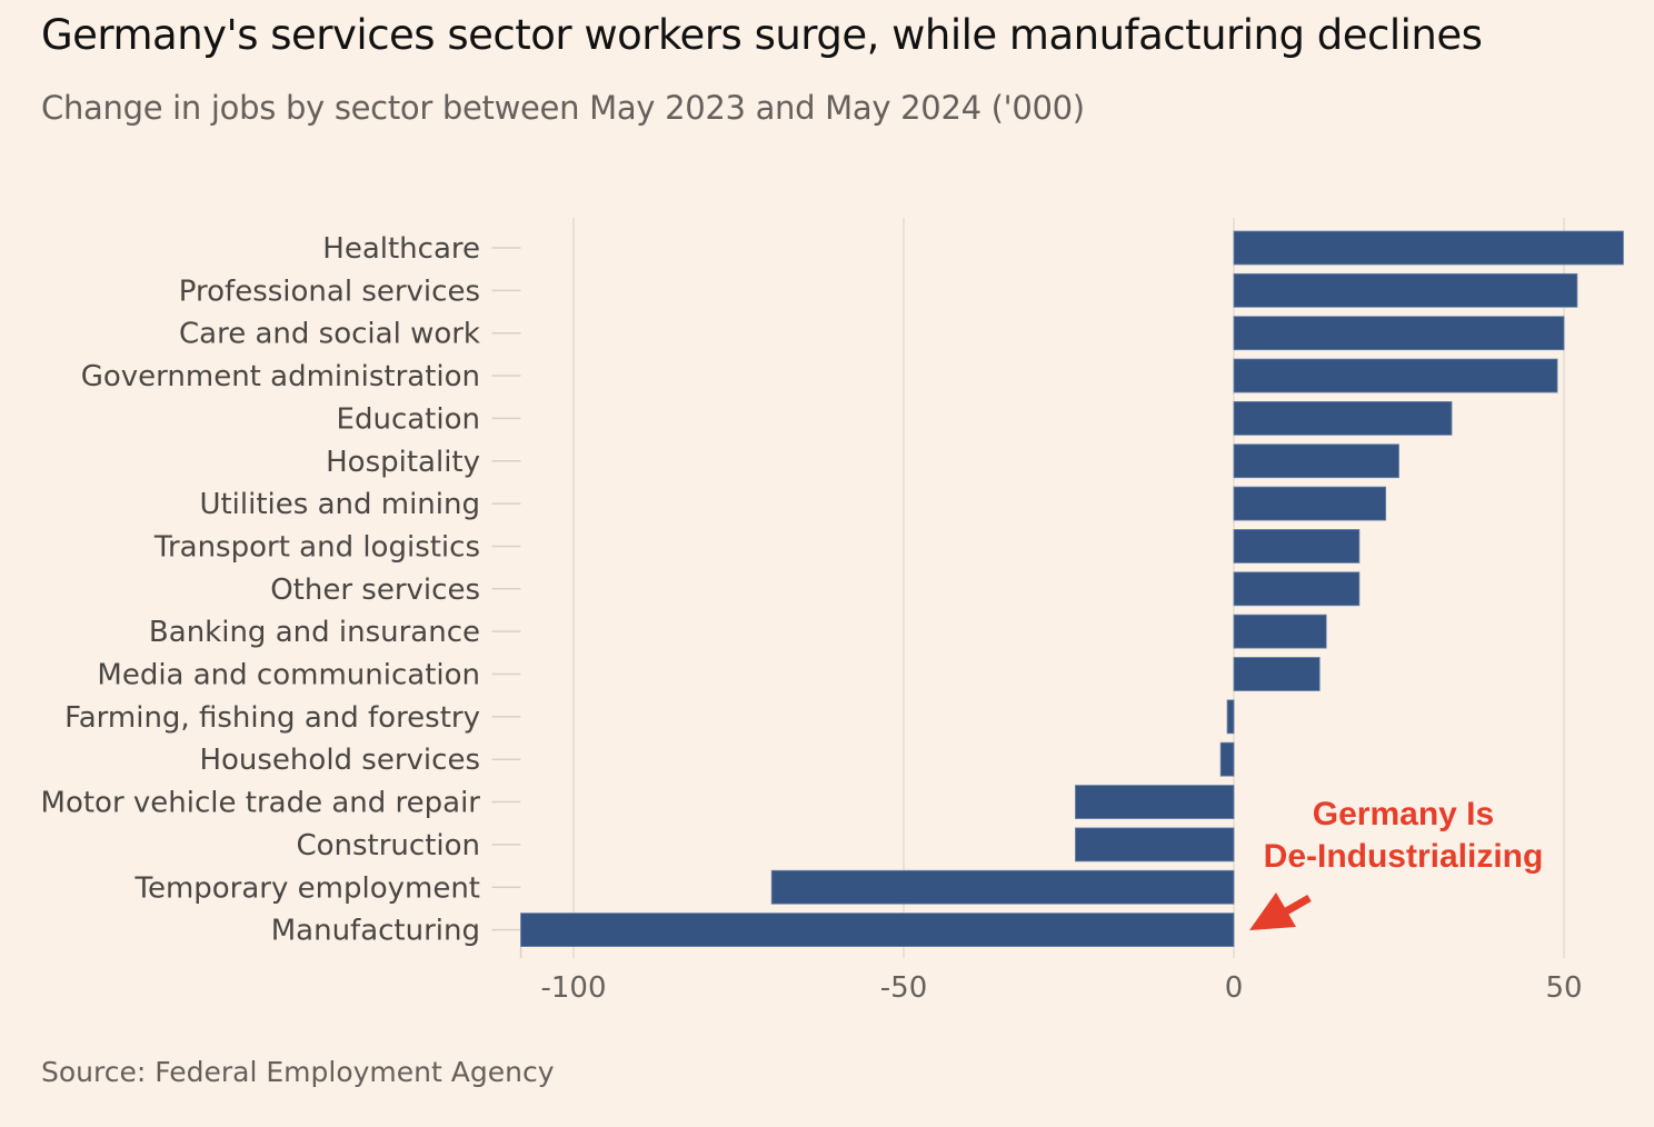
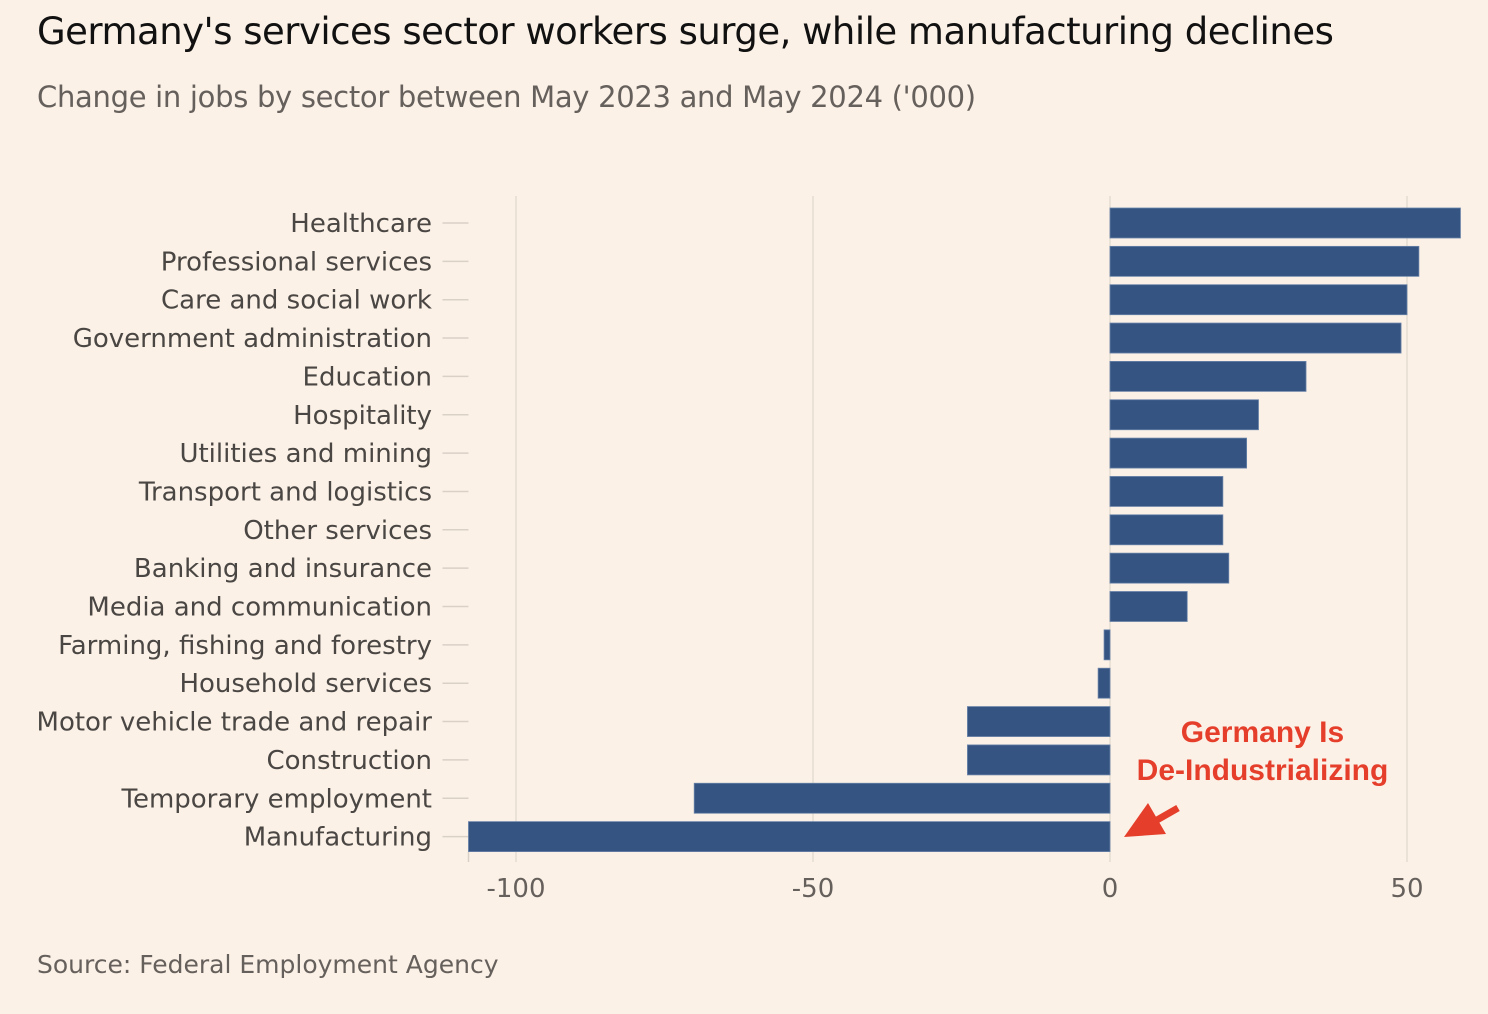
Banking and insurance: 14 -> 20
